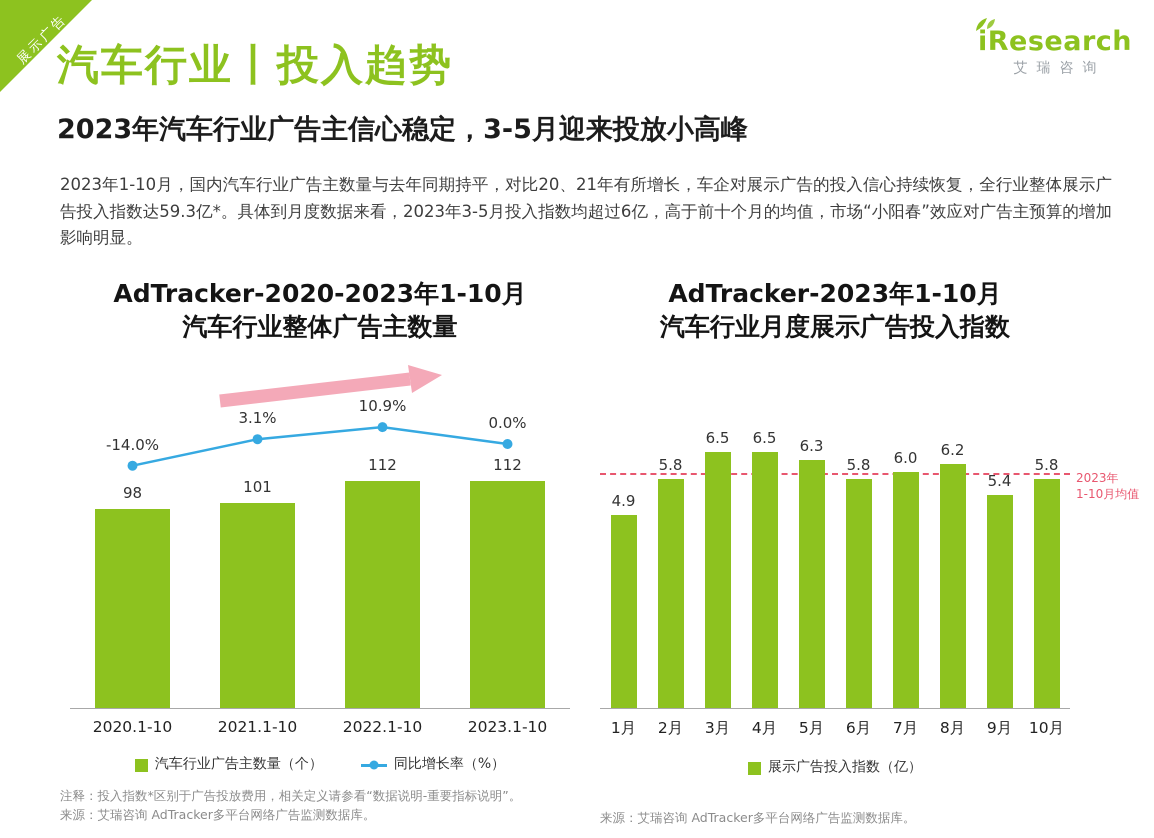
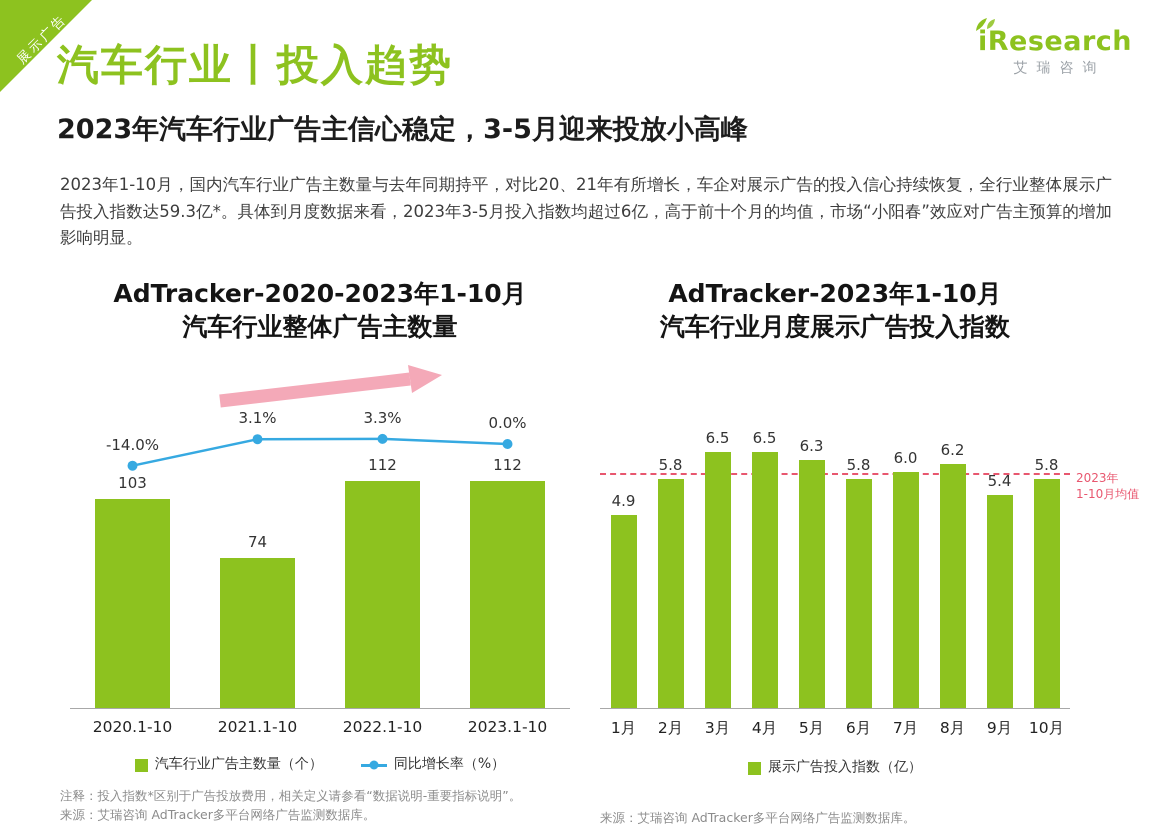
AdTracker-2020-2023年1-10月 汽车行业整体广告主数量/汽车行业广告主数量（个）/2020.1-10: 98 -> 103
AdTracker-2020-2023年1-10月 汽车行业整体广告主数量/汽车行业广告主数量（个）/2021.1-10: 101 -> 74
AdTracker-2020-2023年1-10月 汽车行业整体广告主数量/同比增长率（%）/2022.1-10: 10.9% -> 3.3%
